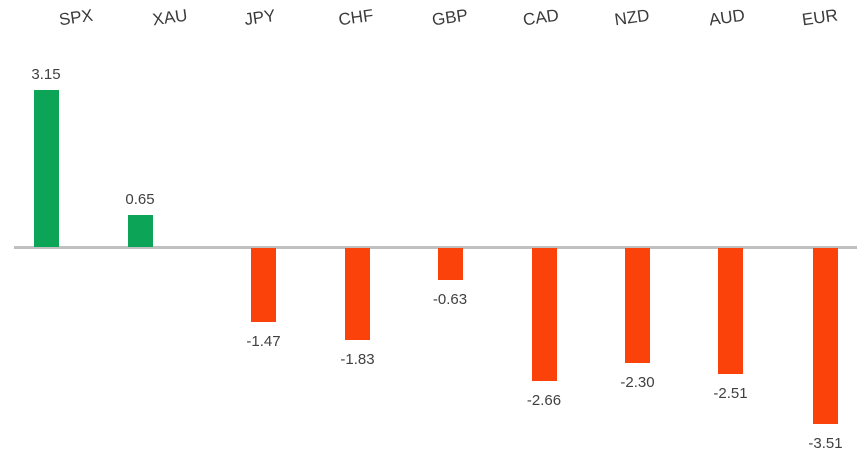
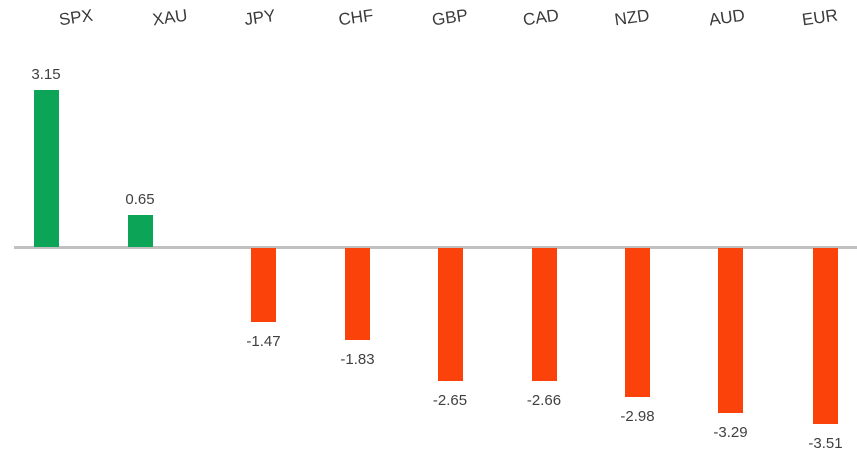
GBP: -0.63 -> -2.65
NZD: -2.30 -> -2.98
AUD: -2.51 -> -3.29
